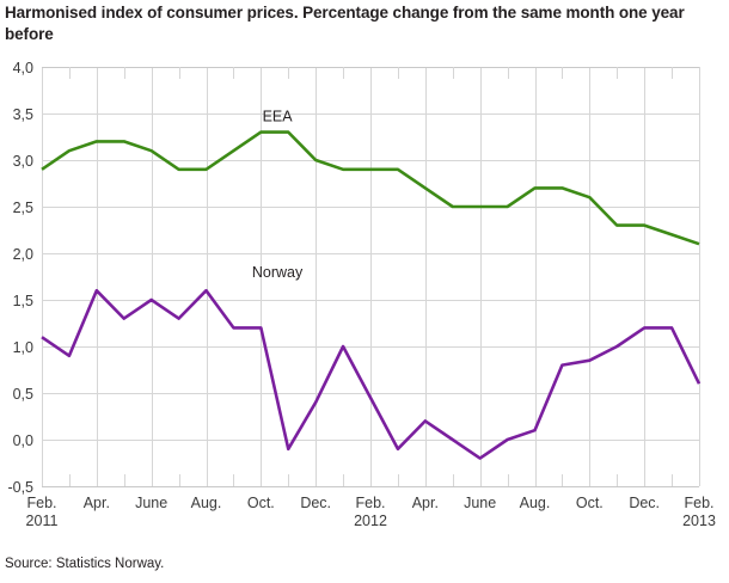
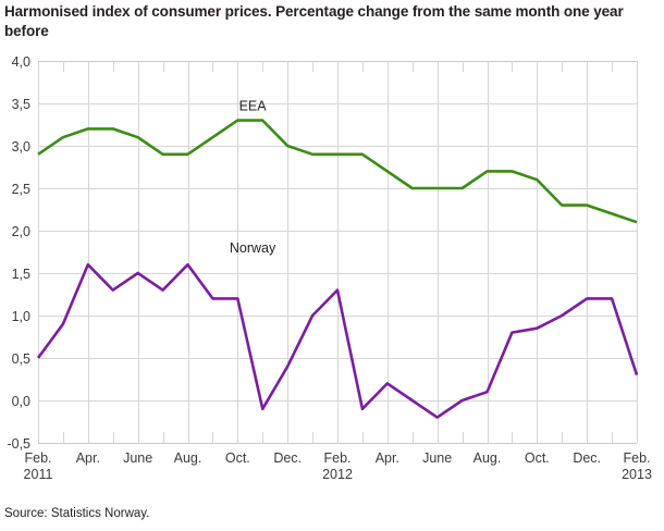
Norway/Feb. 2011: 1,1 -> 0,5
Norway/Feb. 2012: 0,5 -> 1,3
Norway/Feb. 2013: 0,6 -> 0,3
